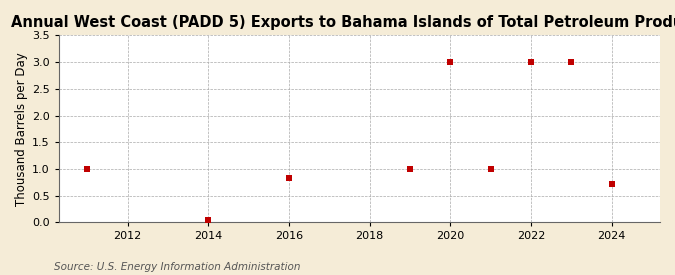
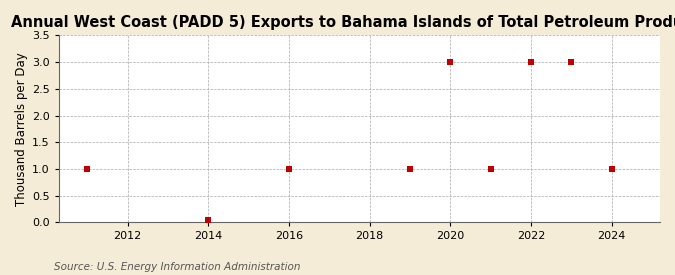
2016: 0.84 -> 1.00
2024: 0.72 -> 1.00
